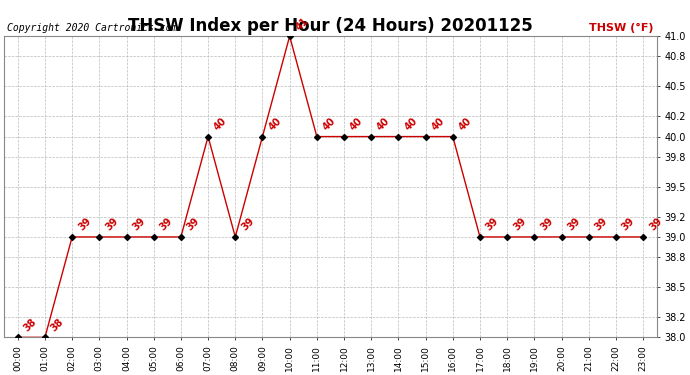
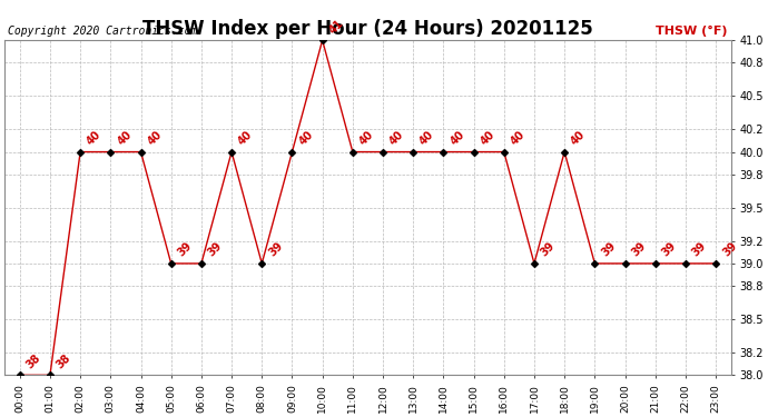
02:00: 39 -> 40
03:00: 39 -> 40
04:00: 39 -> 40
18:00: 39 -> 40
